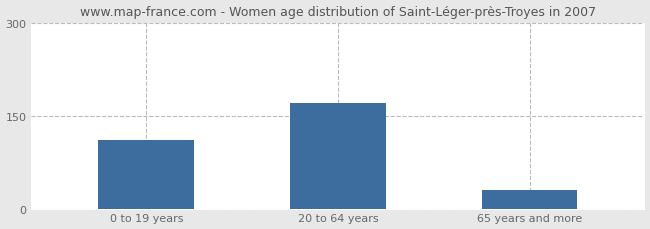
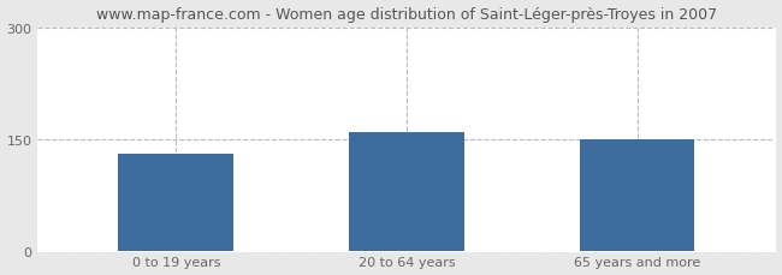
0 to 19 years: 110 -> 130
20 to 64 years: 170 -> 160
65 years and more: 30 -> 150
